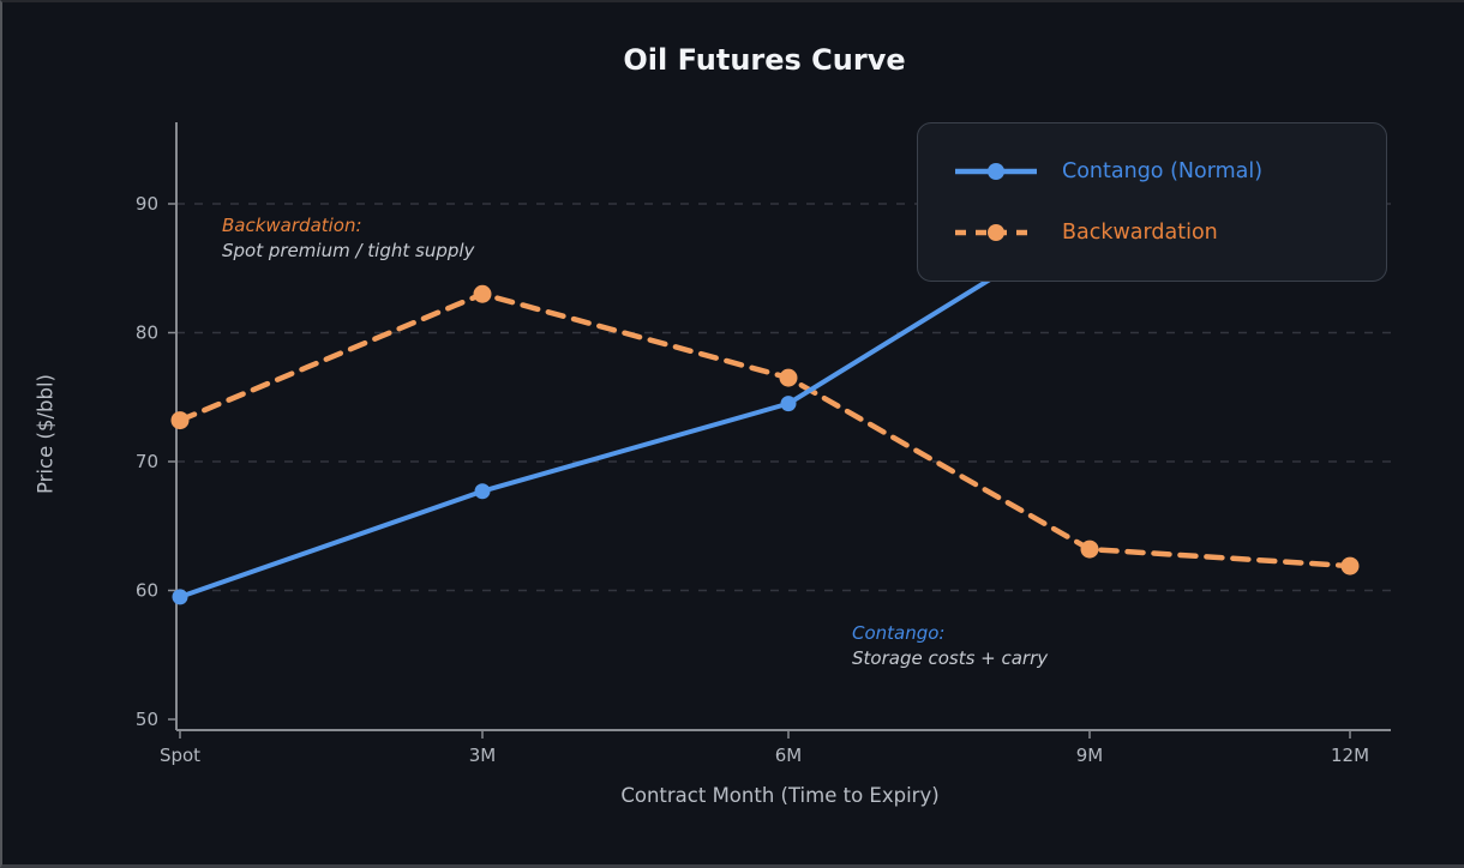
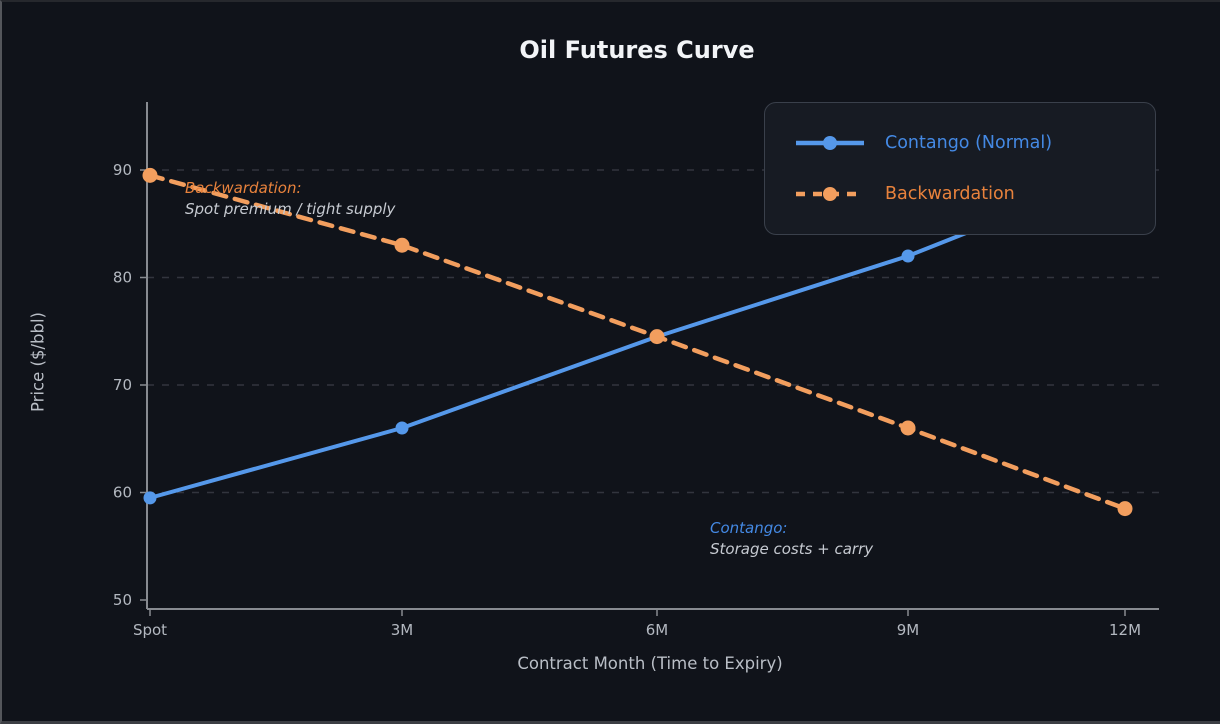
Backwardation/Spot: 73.2 -> 89.5
Contango (Normal)/3M: 67.7 -> 66.0
Backwardation/6M: 76.5 -> 74.5
Contango (Normal)/9M: 88.9 -> 82.0
Backwardation/9M: 63.2 -> 66.0
Contango (Normal)/12M: 93.1 -> 90.0
Backwardation/12M: 61.9 -> 58.5
